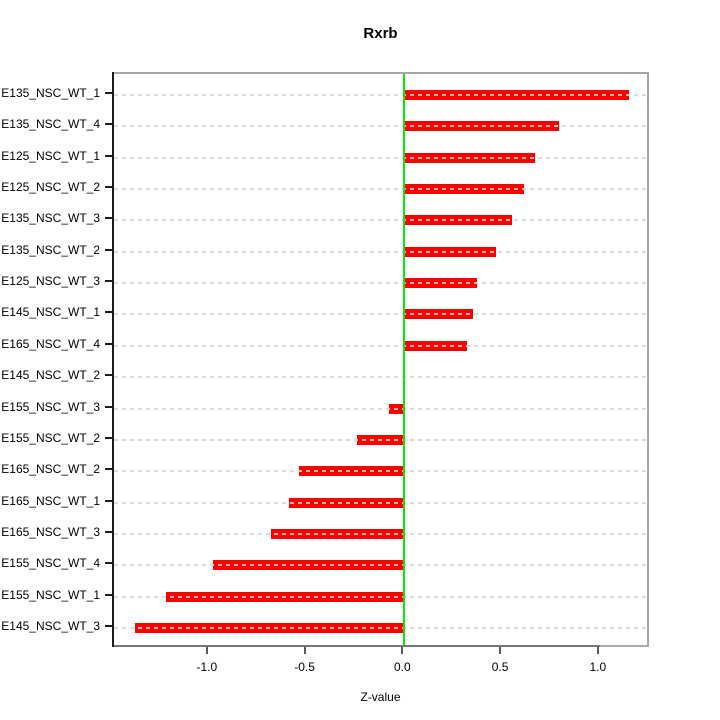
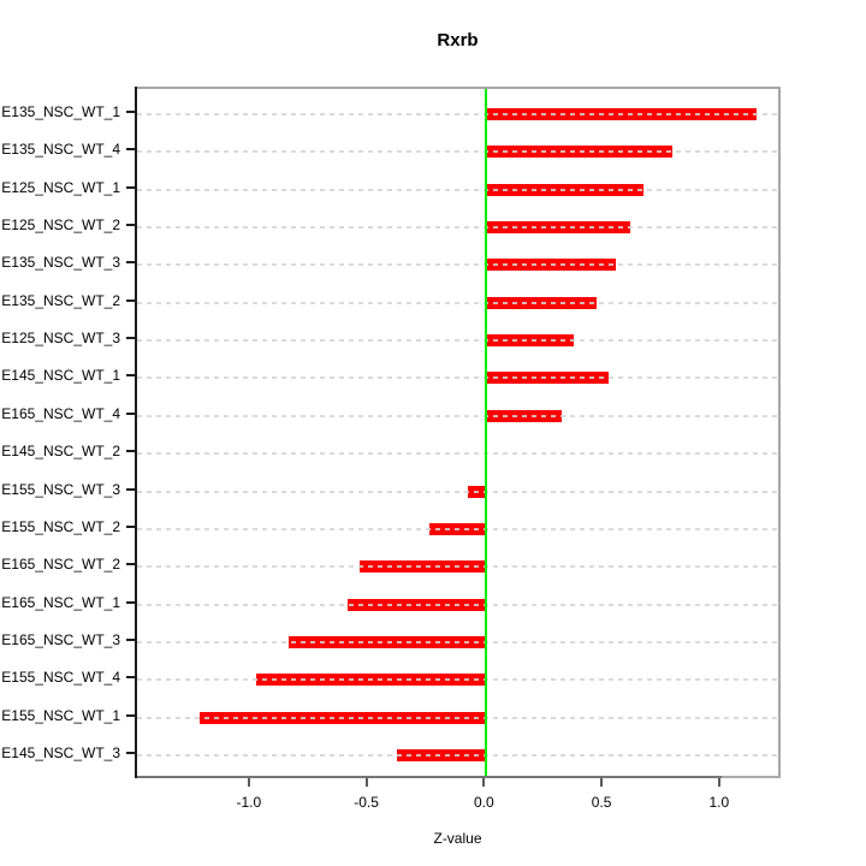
E145_NSC_WT_1: 0.35 -> 0.52
E165_NSC_WT_3: -0.68 -> -0.84
E145_NSC_WT_3: -1.38 -> -0.38
